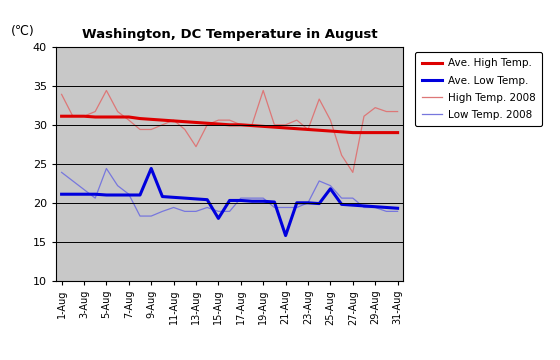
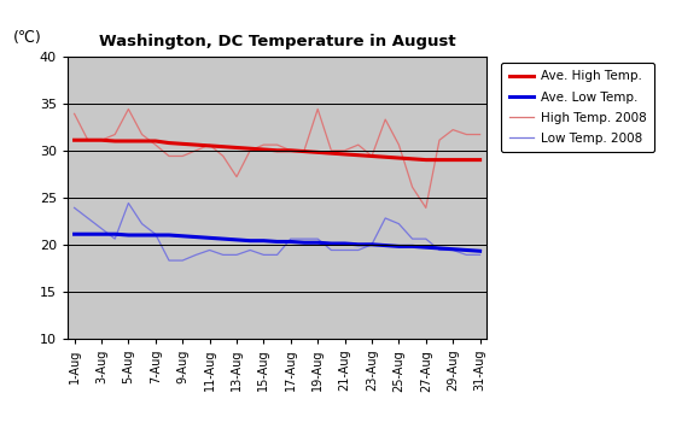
Ave. Low Temp./9-Aug: 24.4 -> 20.9
Ave. Low Temp./15-Aug: 18.0 -> 20.4
Ave. Low Temp./21-Aug: 15.8 -> 20.1
Ave. Low Temp./25-Aug: 21.8 -> 19.8
